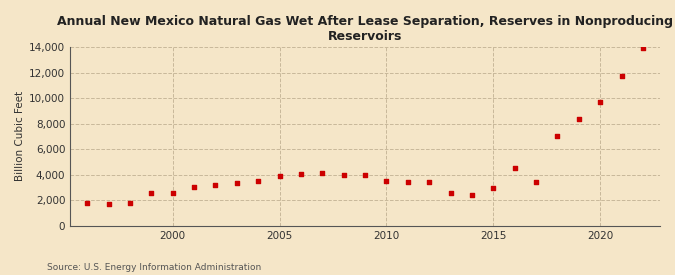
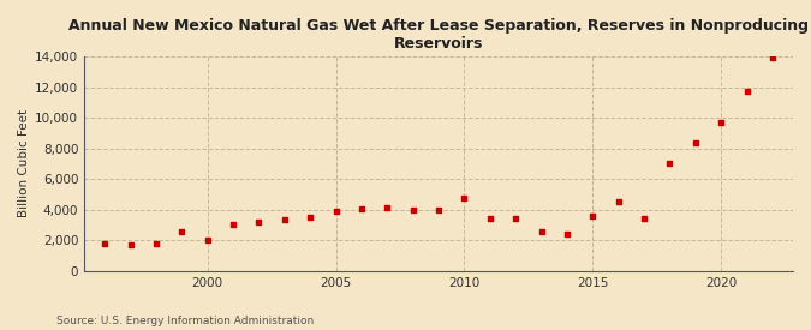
2000: 2,600 -> 2,000
2010: 3,600 -> 4,800
2015: 3,000 -> 3,600
